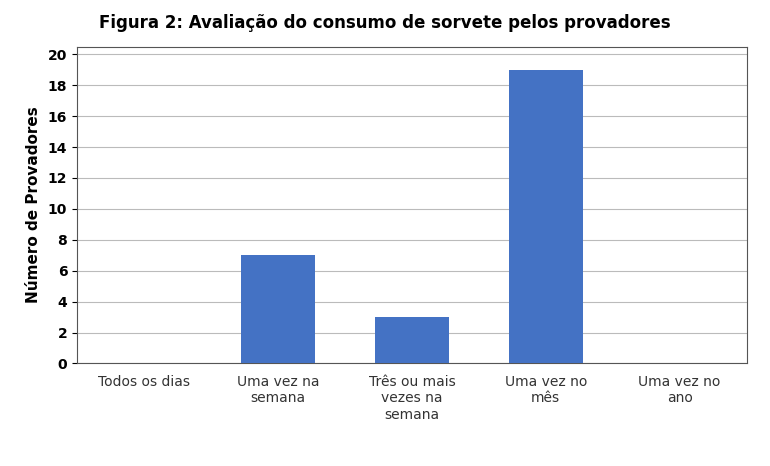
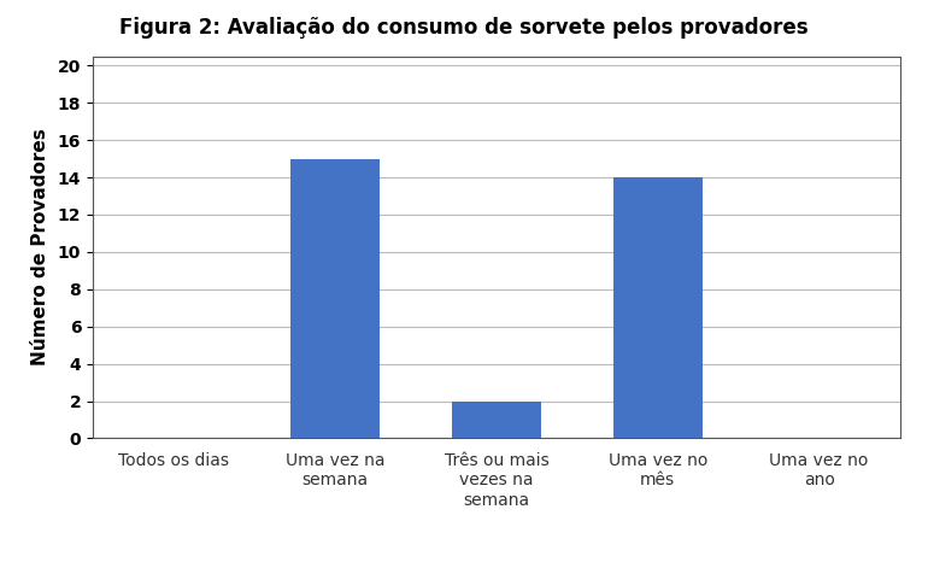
Uma vez na semana: 7 -> 15
Três ou mais vezes na semana: 3 -> 2
Uma vez no mês: 19 -> 14
